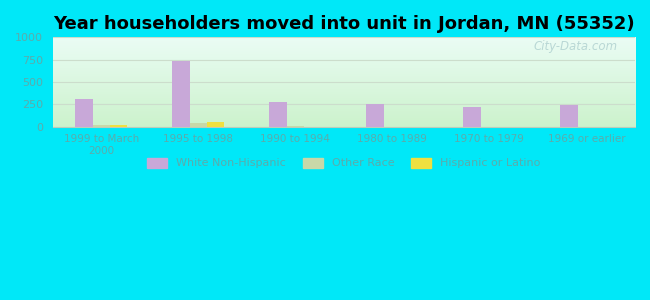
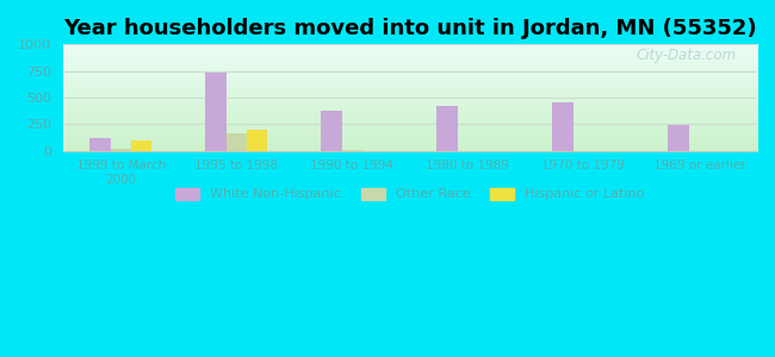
White Non-Hispanic/1999 to March 2000: 310 -> 120
Hispanic or Latino/1999 to March 2000: 20 -> 100
Other Race/1995 to 1998: 40 -> 160
Hispanic or Latino/1995 to 1998: 60 -> 200
White Non-Hispanic/1990 to 1994: 280 -> 380
White Non-Hispanic/1980 to 1989: 260 -> 420
White Non-Hispanic/1970 to 1979: 220 -> 460
